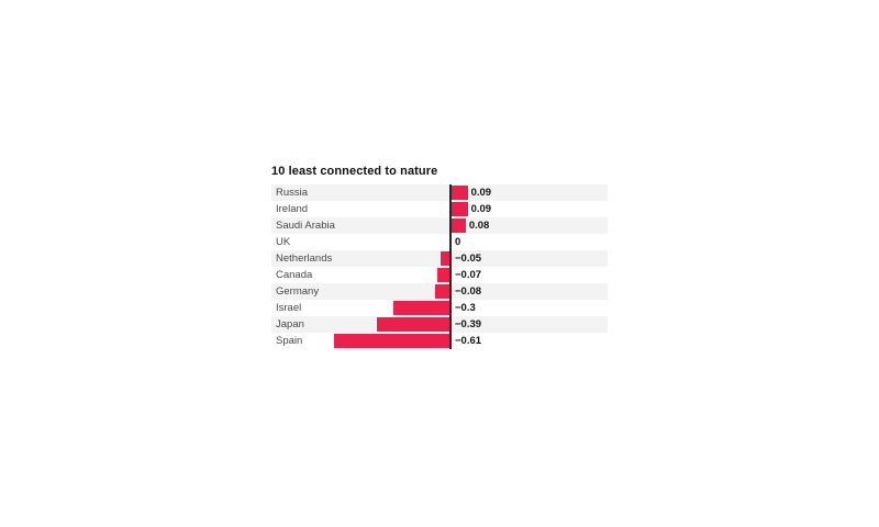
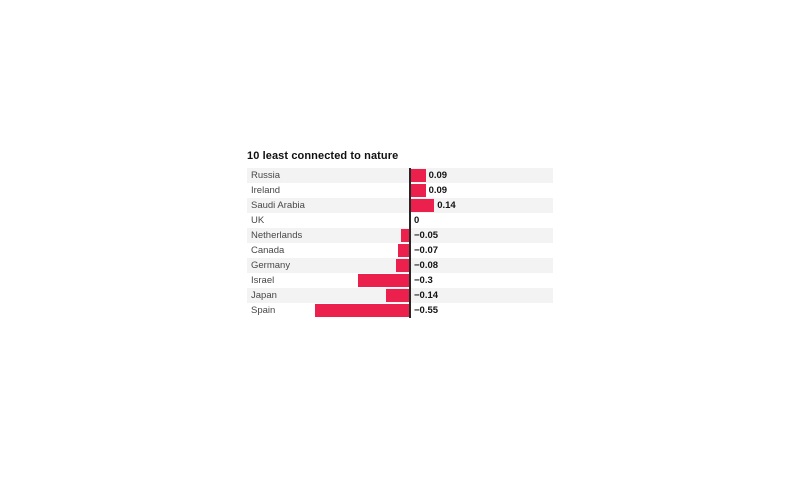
Saudi Arabia: 0.08 -> 0.14
Japan: −0.39 -> −0.14
Spain: −0.61 -> −0.55
